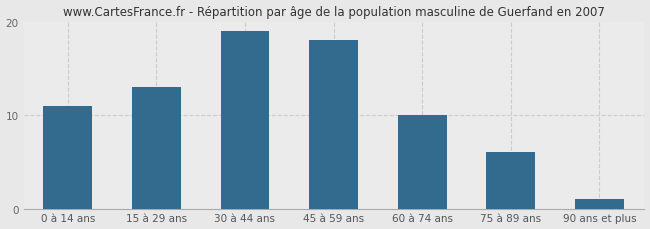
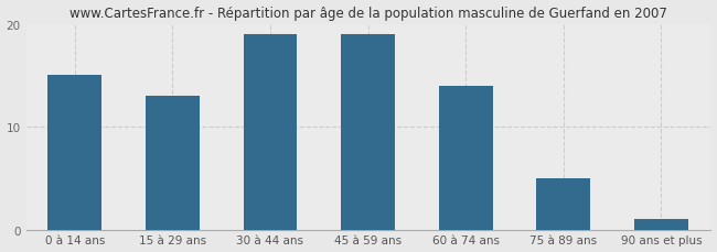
0 à 14 ans: 11 -> 15
45 à 59 ans: 18 -> 19
60 à 74 ans: 10 -> 14
75 à 89 ans: 6 -> 5
